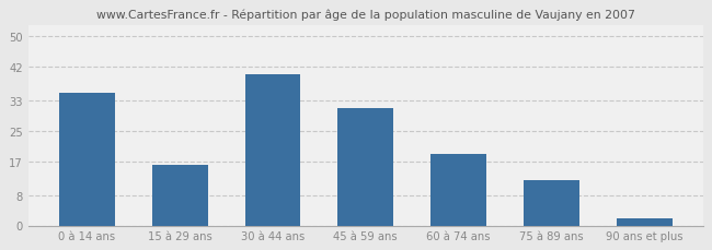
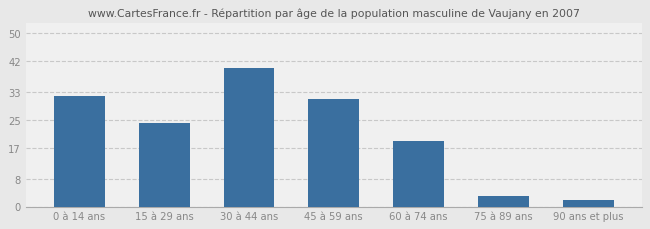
0 à 14 ans: 35 -> 32
15 à 29 ans: 16 -> 24
75 à 89 ans: 12 -> 3
